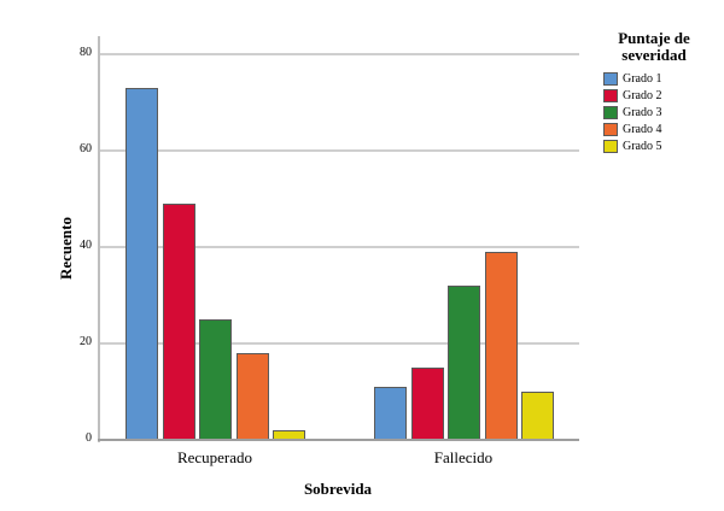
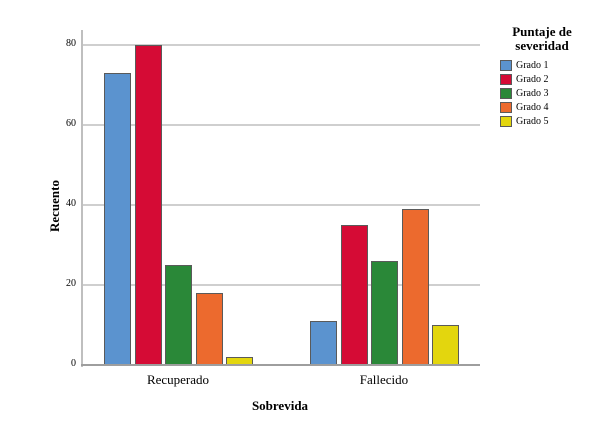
Grado 2/Recuperado: 49 -> 80
Grado 2/Fallecido: 15 -> 35
Grado 3/Fallecido: 32 -> 26
